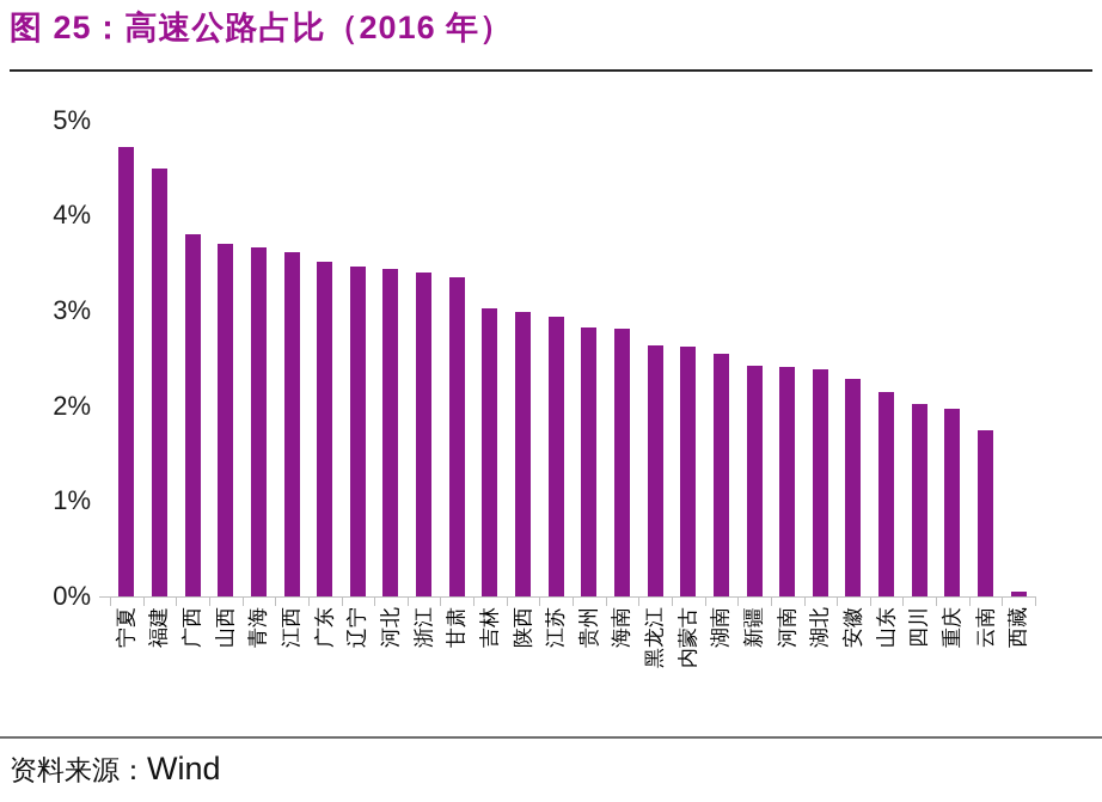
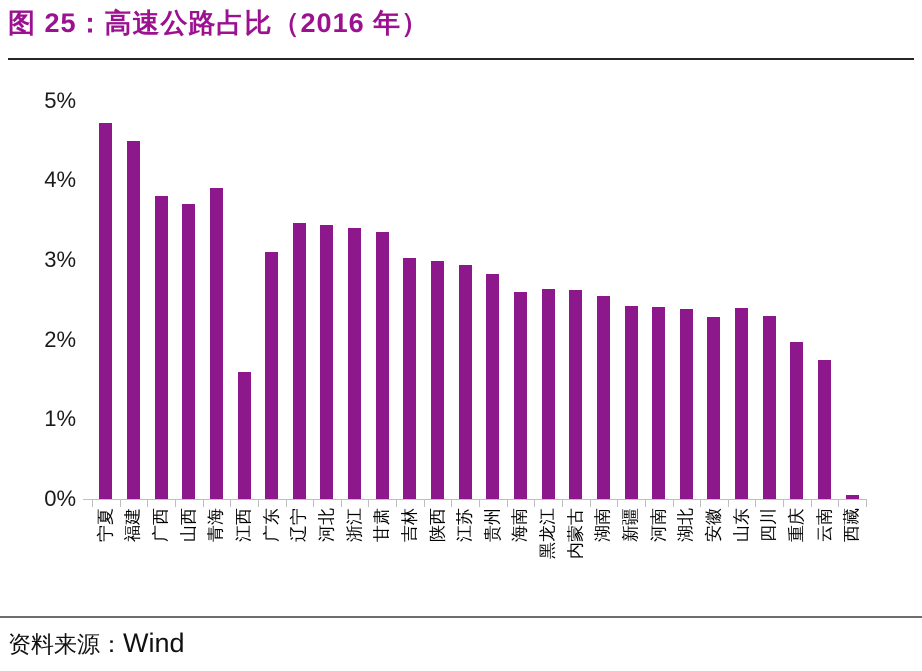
青海: 3.7% -> 3.9%
江西: 3.6% -> 1.6%
广东: 3.5% -> 3.1%
海南: 2.8% -> 2.6%
山东: 2.1% -> 2.4%
四川: 2.0% -> 2.3%
